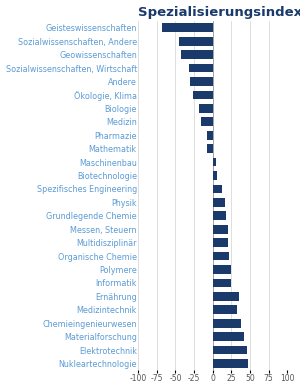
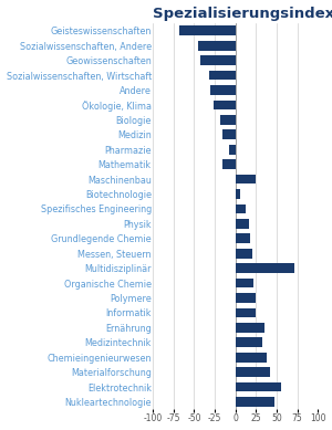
Mathematik: -7 -> -16
Maschinenbau: 5 -> 24
Multidisziplinär: 20 -> 72
Elektrotechnik: 46 -> 56
